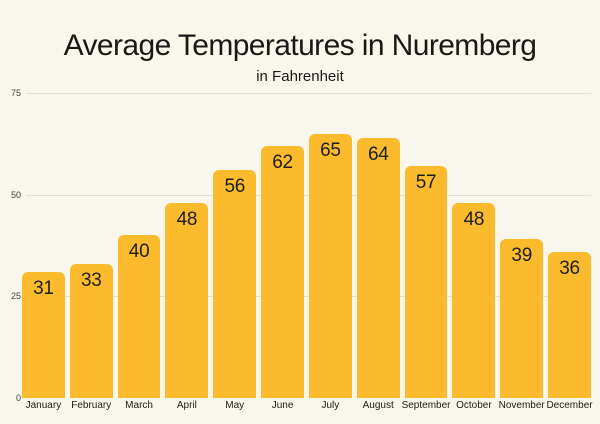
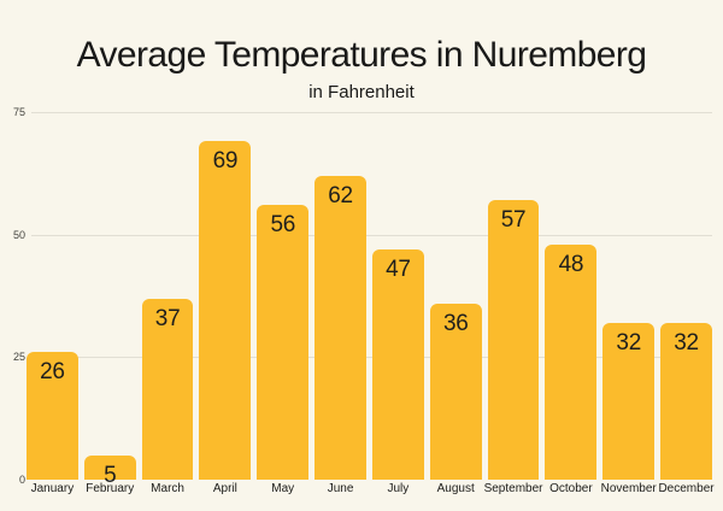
January: 31 -> 26
February: 33 -> 5
March: 40 -> 37
April: 48 -> 69
July: 65 -> 47
August: 64 -> 36
November: 39 -> 32
December: 36 -> 32
